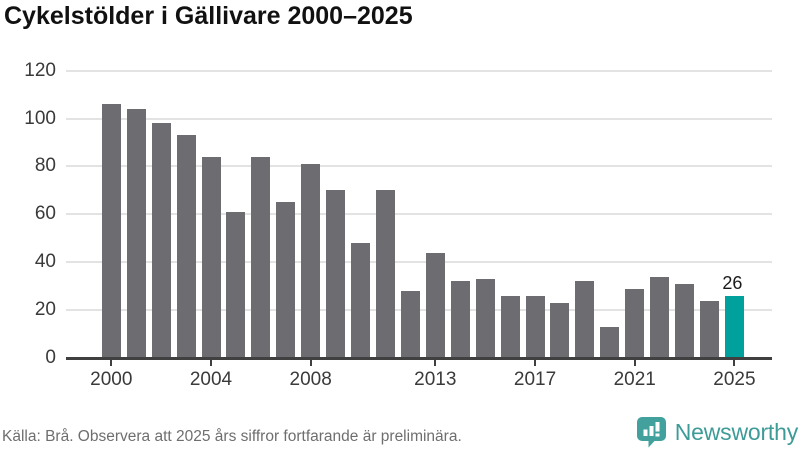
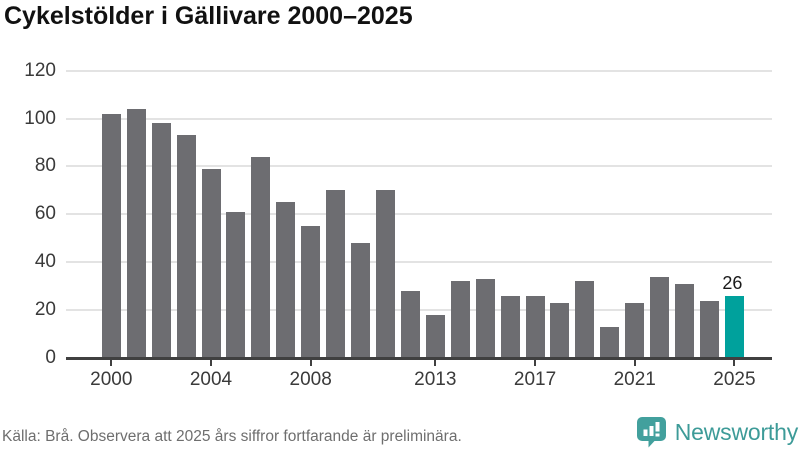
2000: 106 -> 102
2004: 84 -> 79
2008: 81 -> 55
2013: 44 -> 18
2021: 29 -> 23
